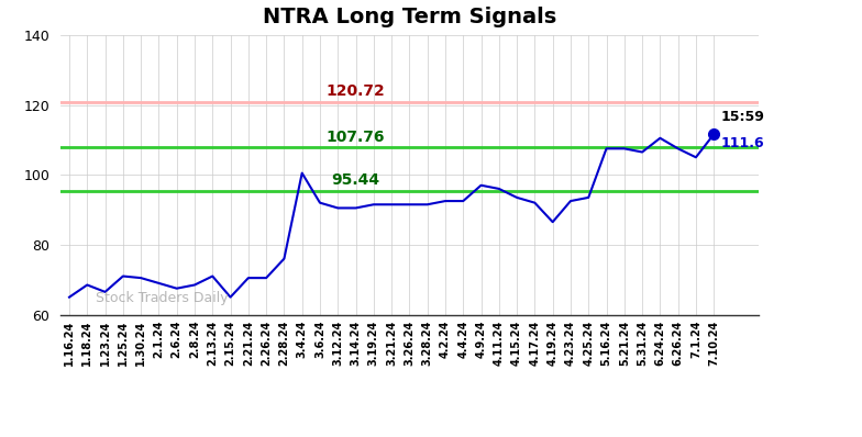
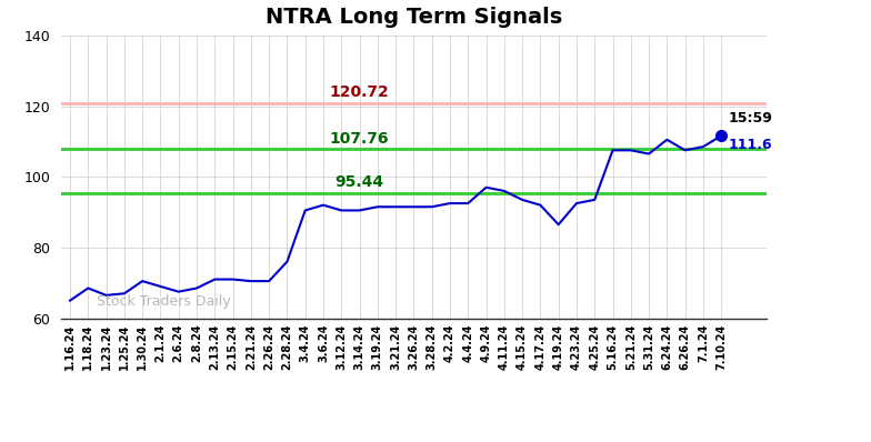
1.25.24: 71.0 -> 67.0
2.15.24: 65.0 -> 71.0
3.4.24: 100.5 -> 90.5
7.1.24: 105.0 -> 108.5
